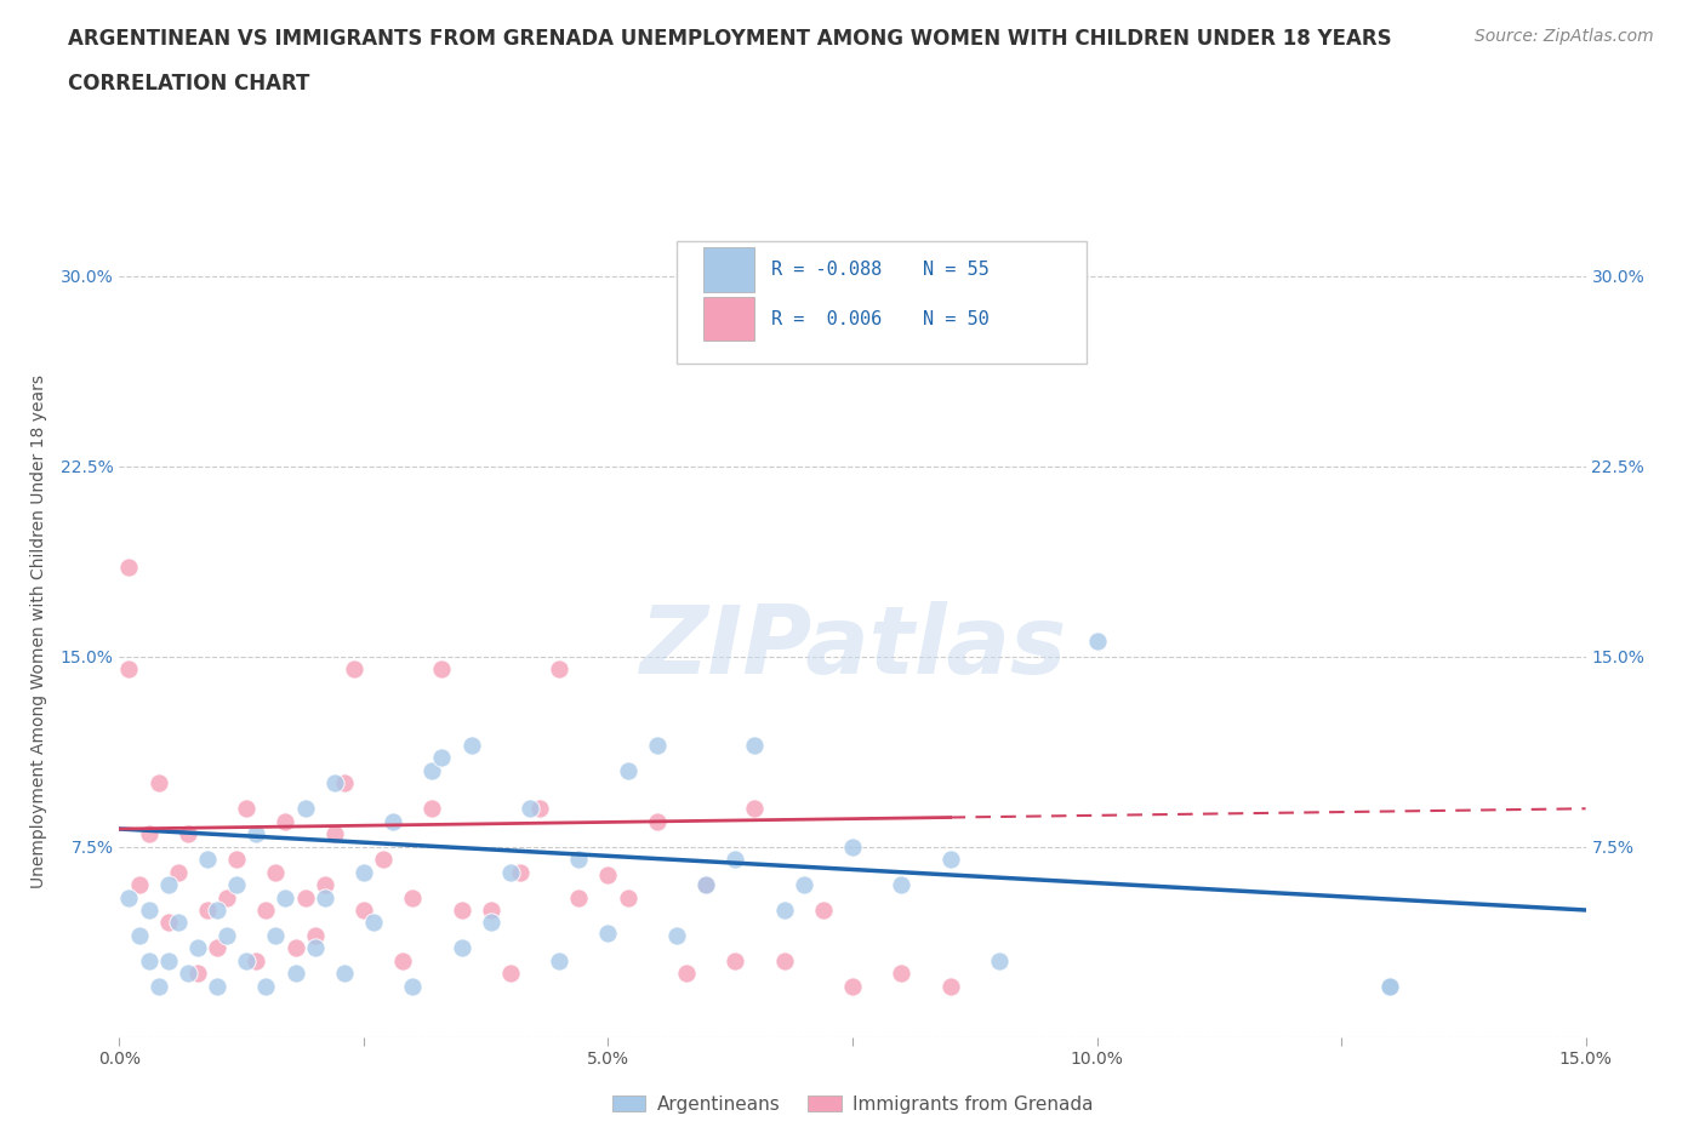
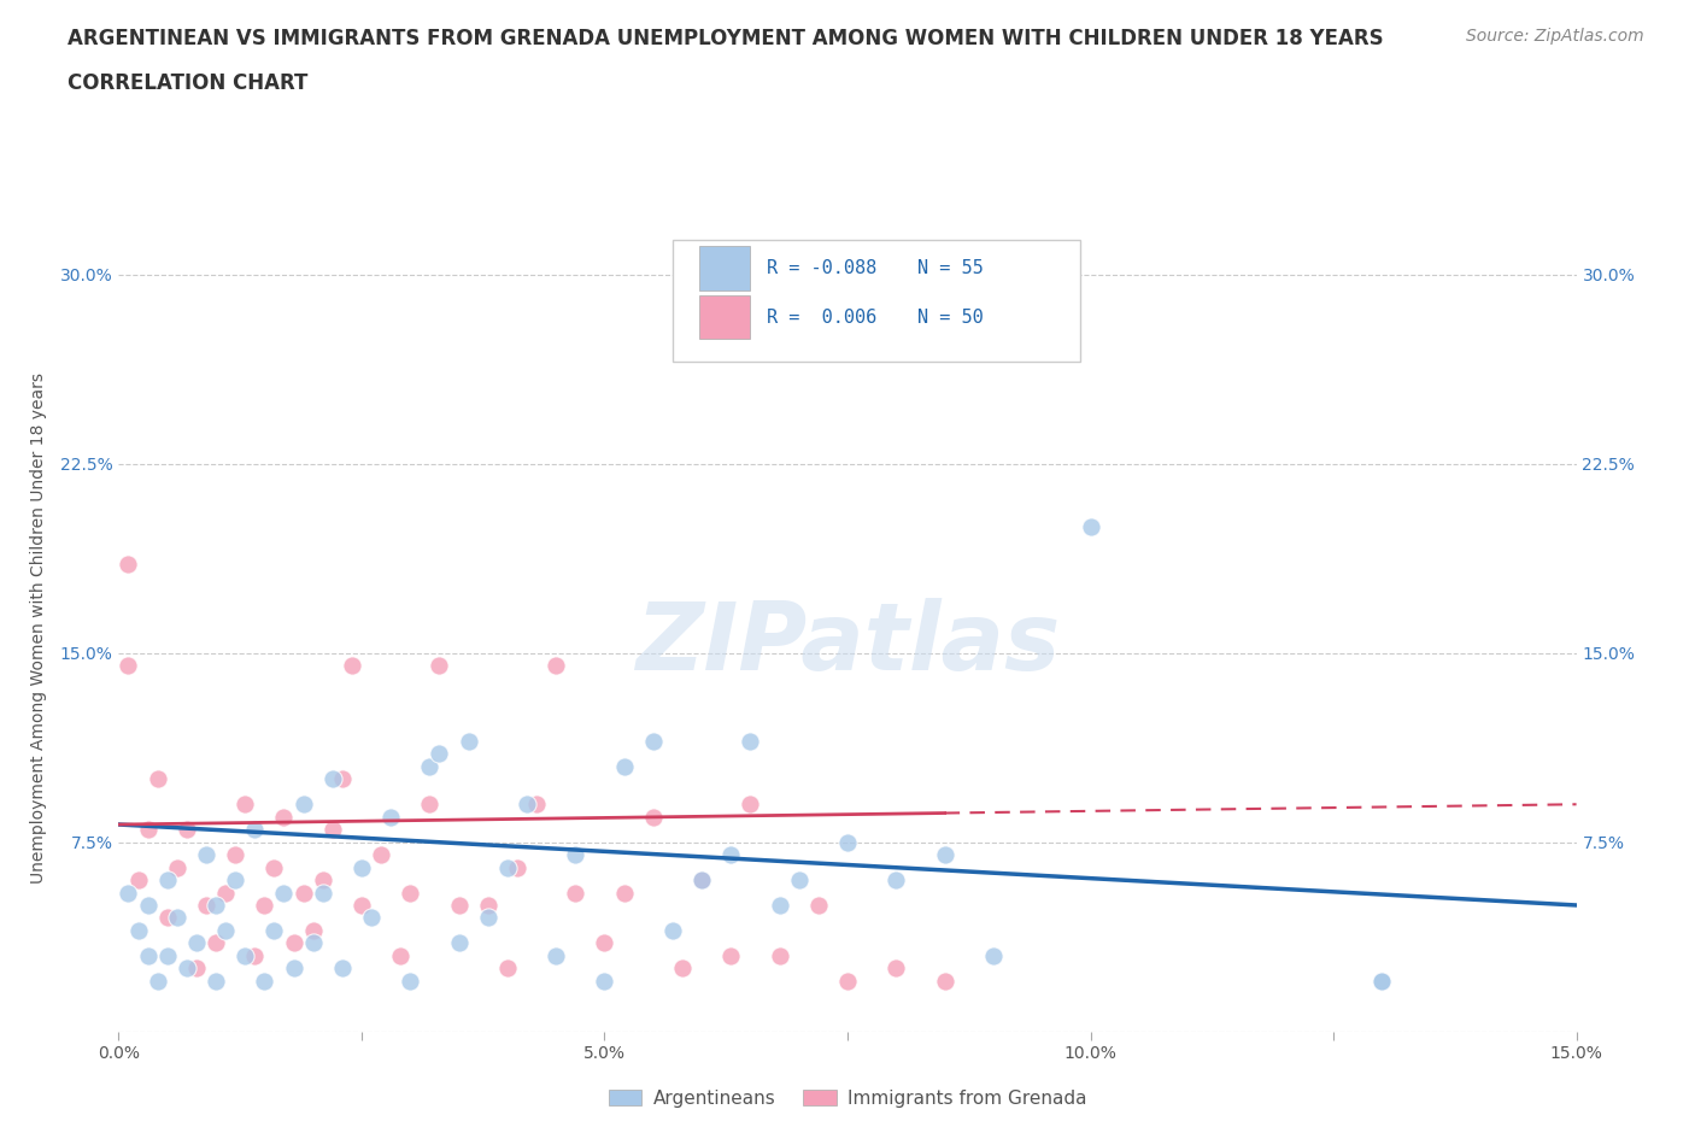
Argentineans/5.0%: 4.1% -> 2.0%
Immigrants from Grenada/5.0%: 6.4% -> 3.5%
Argentineans/10.0%: 15.6% -> 20.0%
